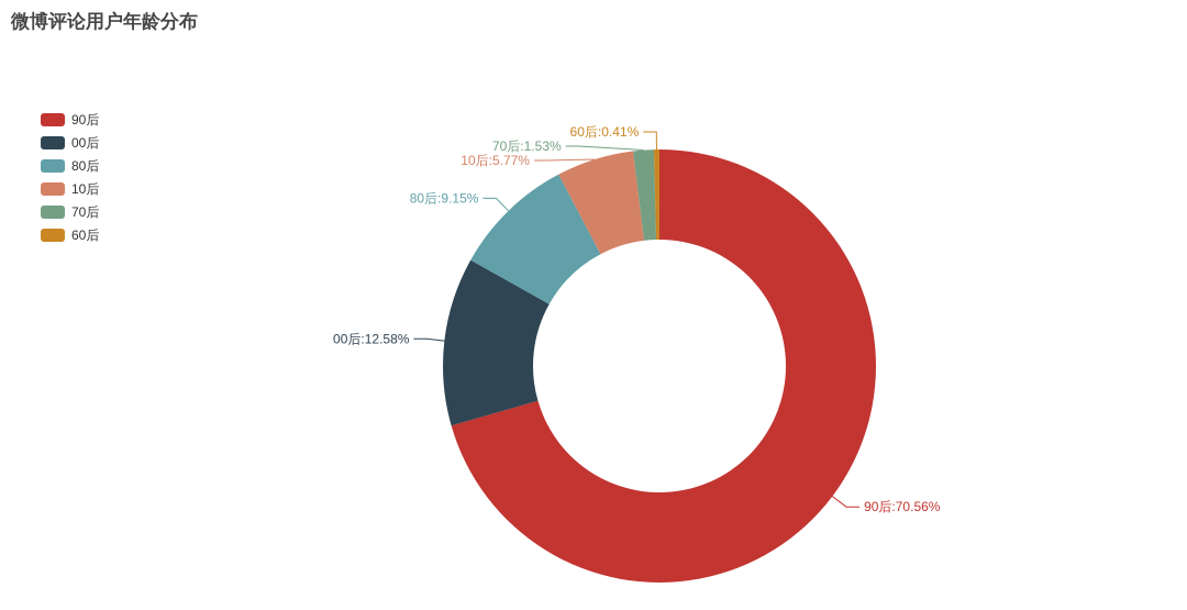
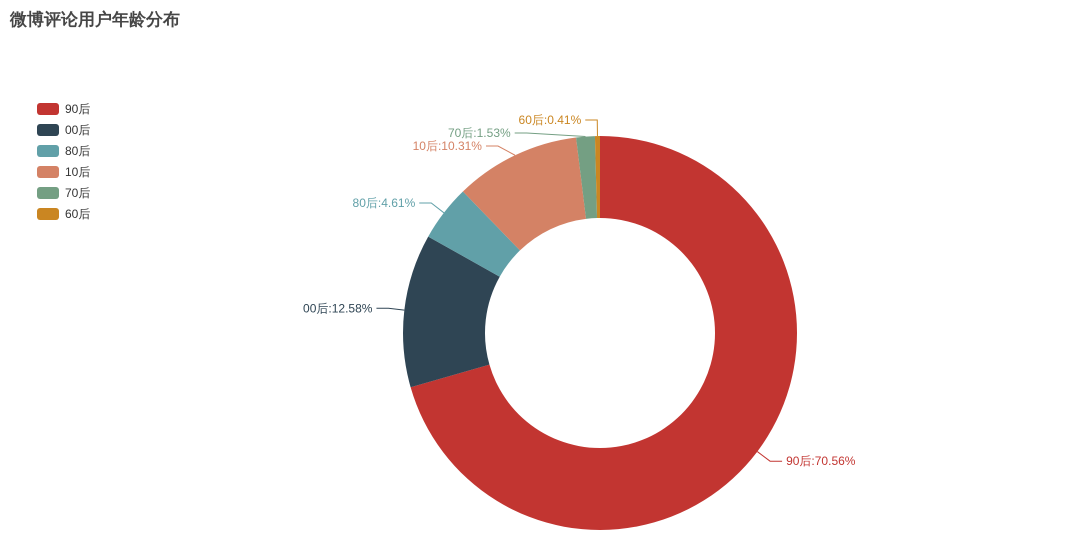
80后: 9.15 -> 4.61
10后: 5.77 -> 10.31
